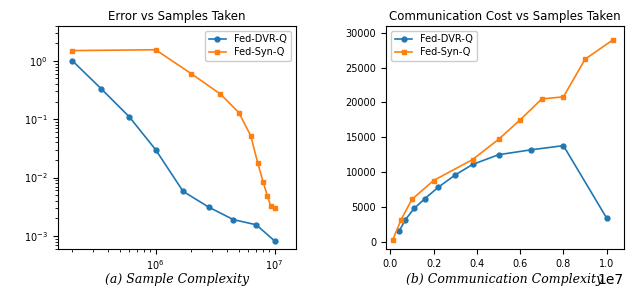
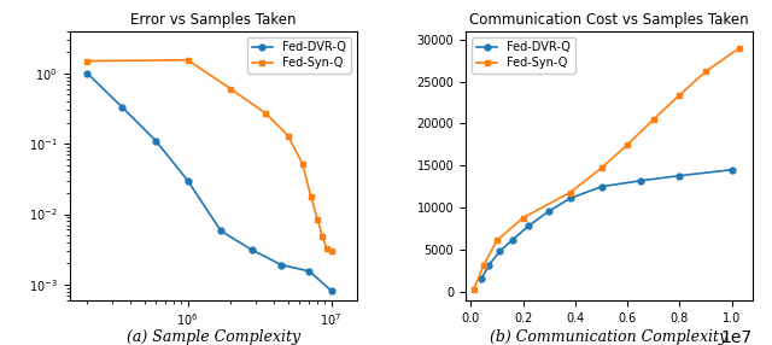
Communication Cost vs Samples Taken/Fed-Syn-Q/0.8: 20800 -> 23400
Communication Cost vs Samples Taken/Fed-DVR-Q/1.0: 3400 -> 14500
